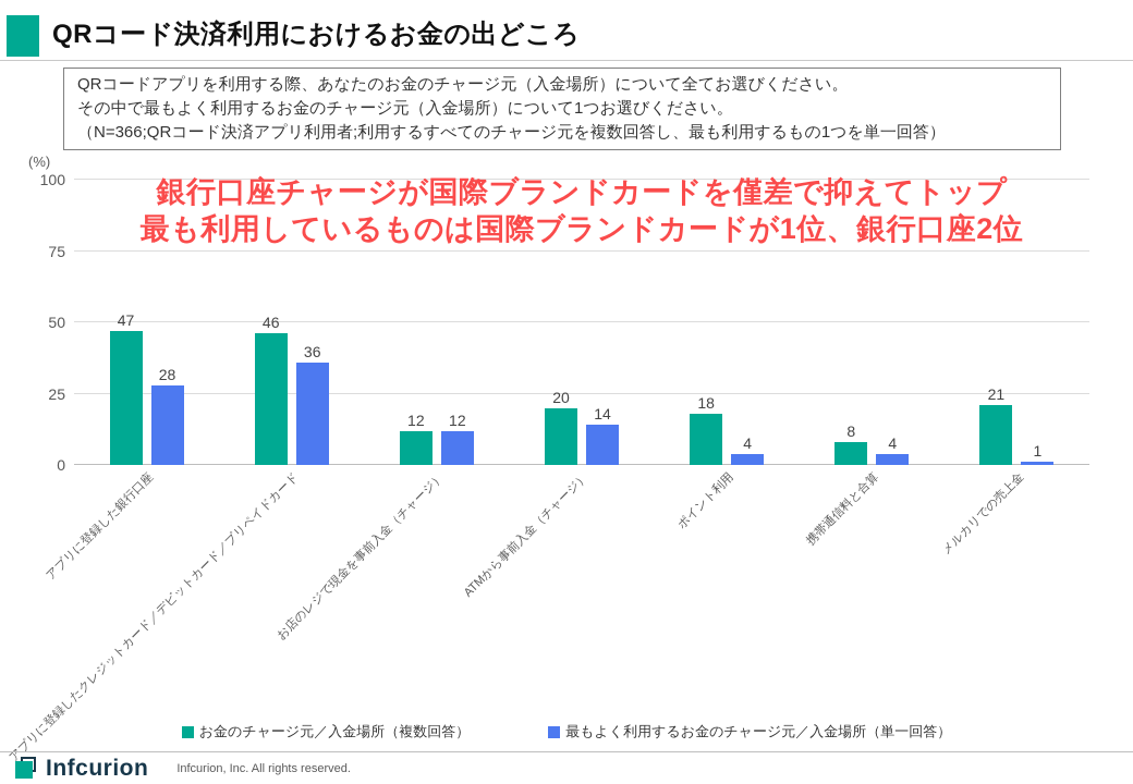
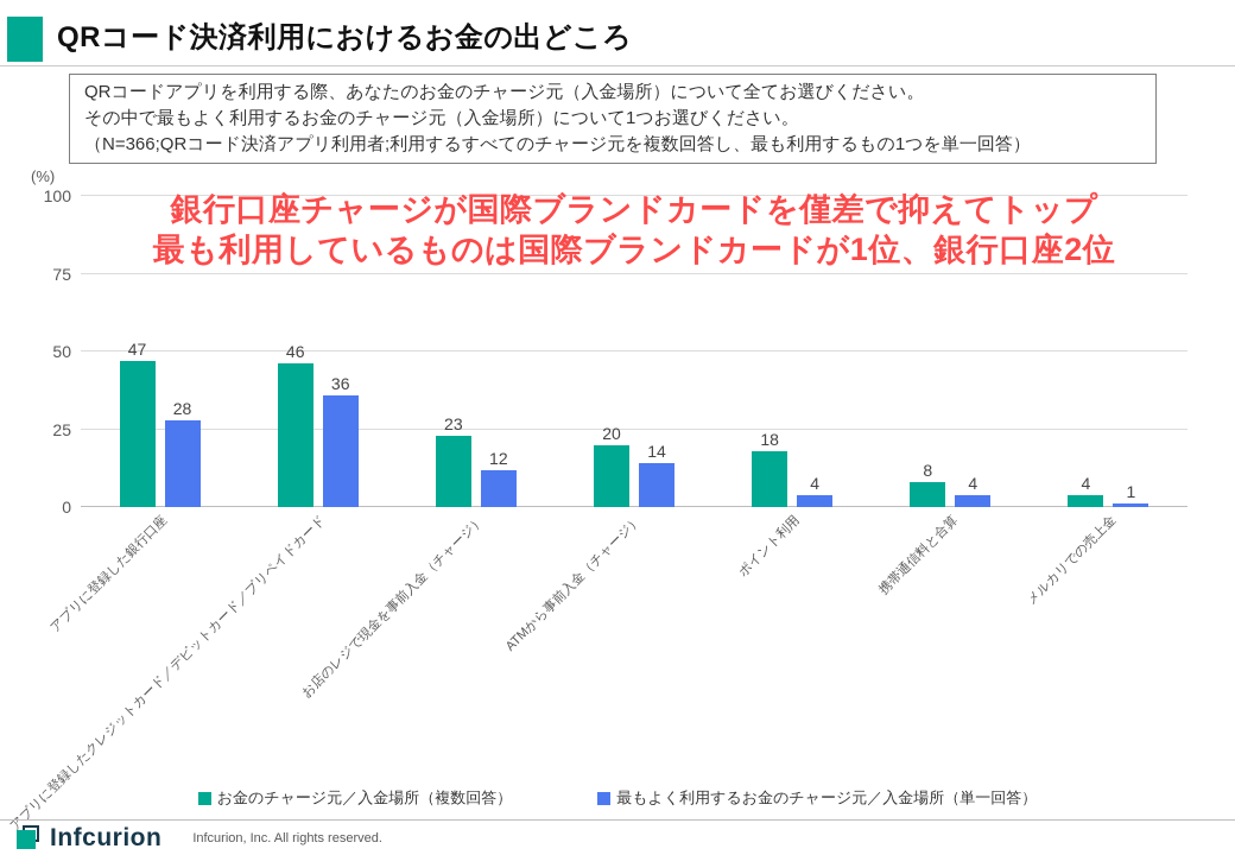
お金のチャージ元／入金場所（複数回答）/お店のレジで現金を事前入金（チャージ）: 12 -> 23
お金のチャージ元／入金場所（複数回答）/メルカリでの売上金: 21 -> 4
